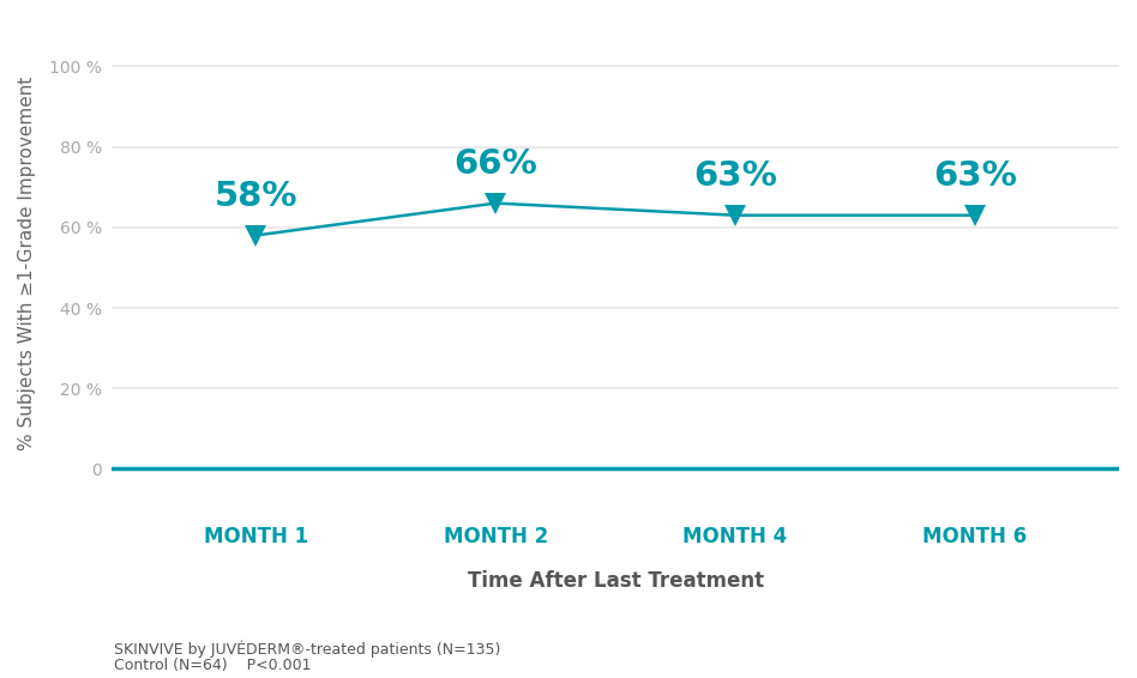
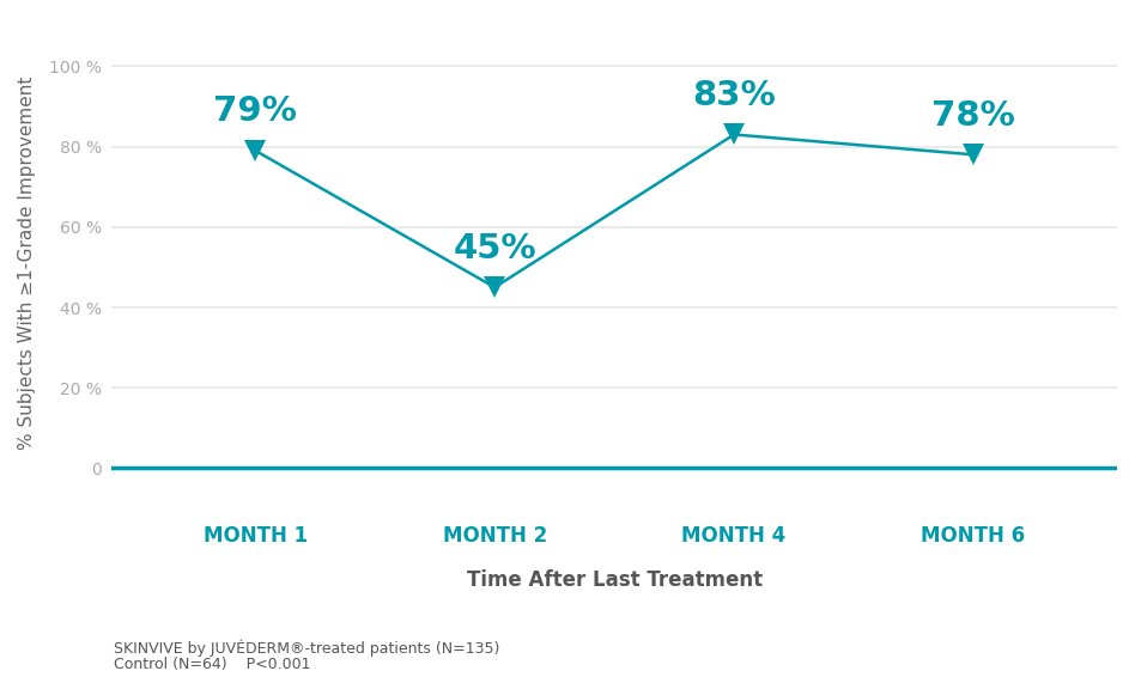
MONTH 1: 58% -> 79%
MONTH 2: 66% -> 45%
MONTH 4: 63% -> 83%
MONTH 6: 63% -> 78%
